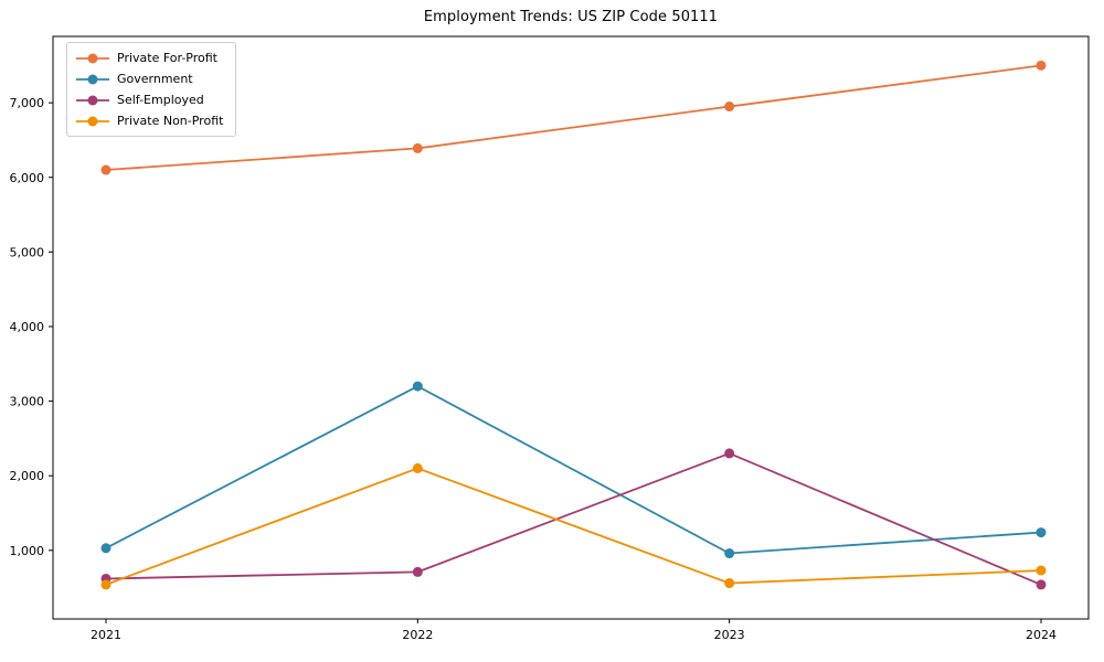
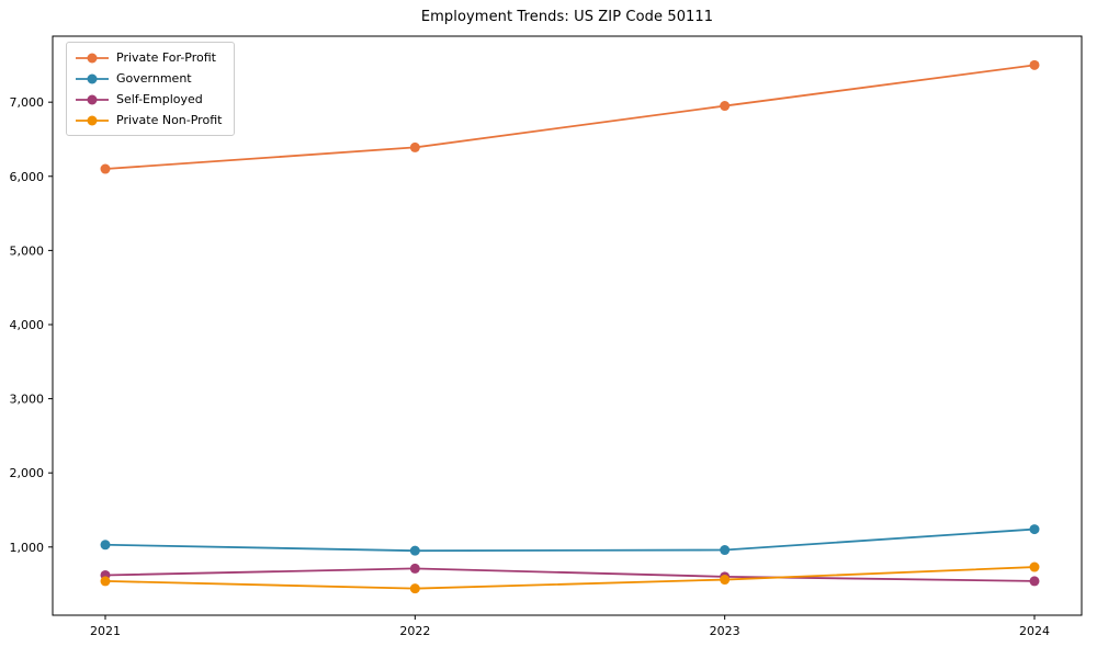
Government/2022: 3200 -> 1000
Private Non-Profit/2022: 2100 -> 400
Self-Employed/2023: 2300 -> 600
